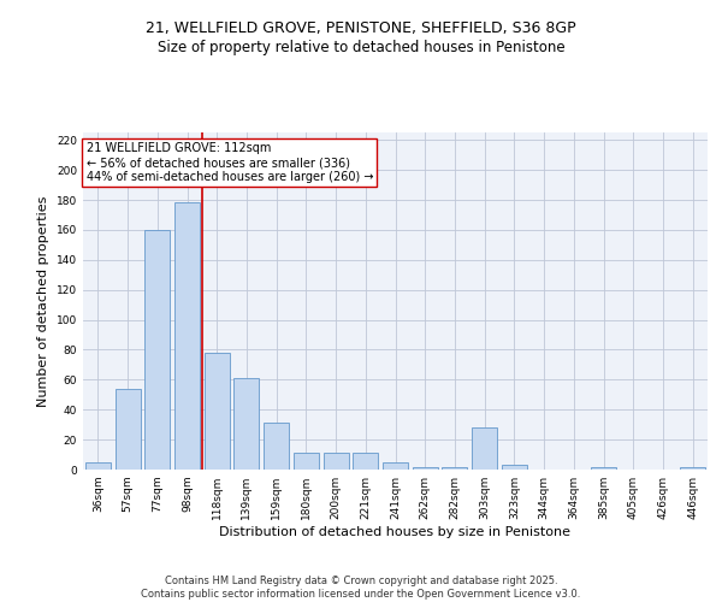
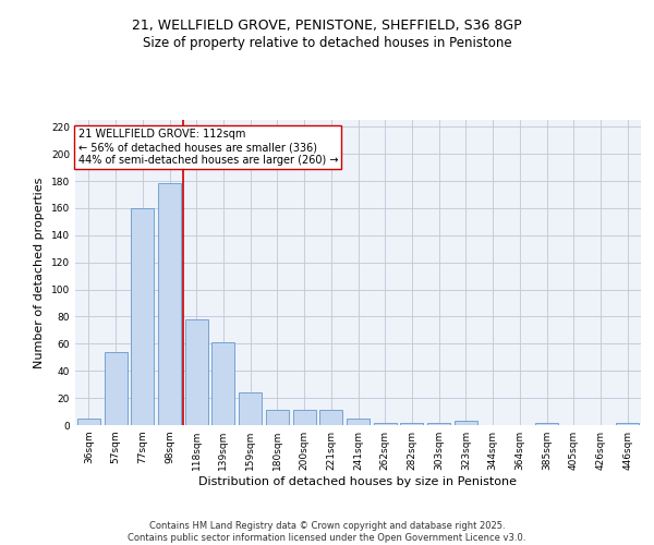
159sqm: 31 -> 24
303sqm: 28 -> 2
